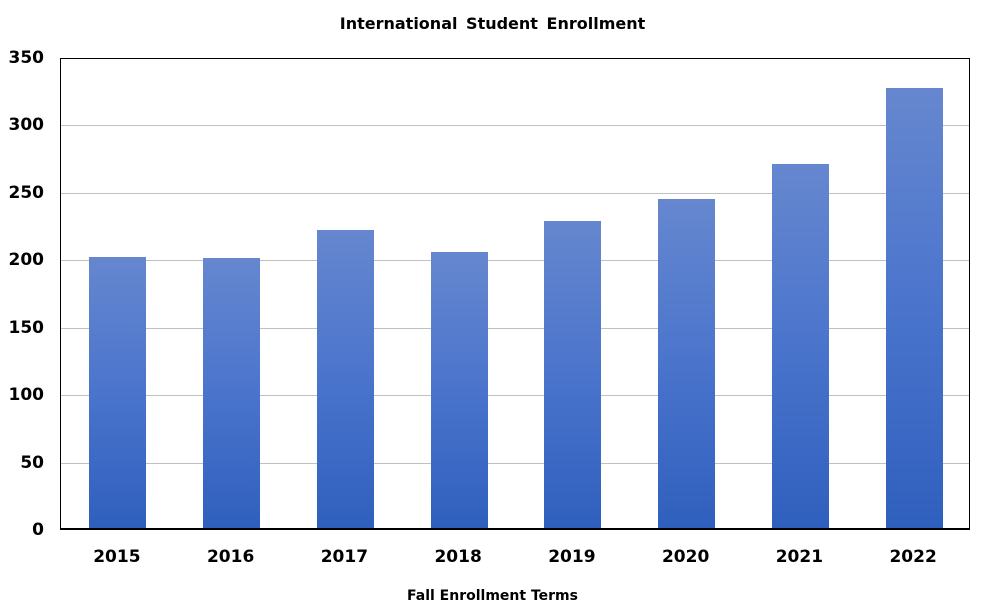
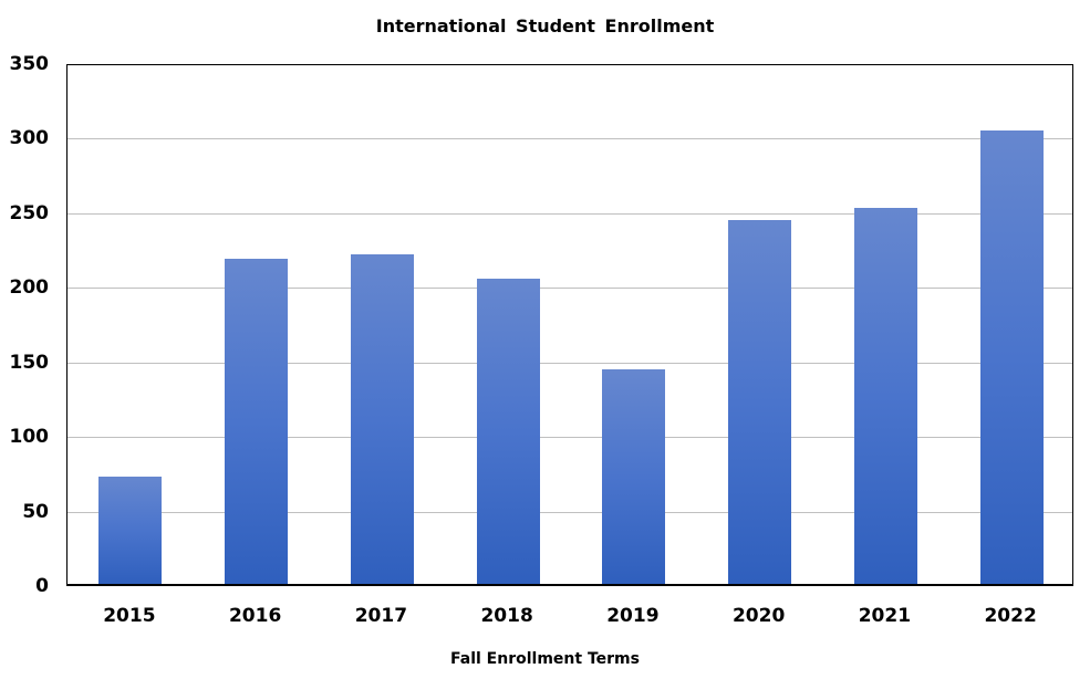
2015: 201 -> 72
2016: 200 -> 218
2019: 228 -> 144
2021: 270 -> 252
2022: 326 -> 304
